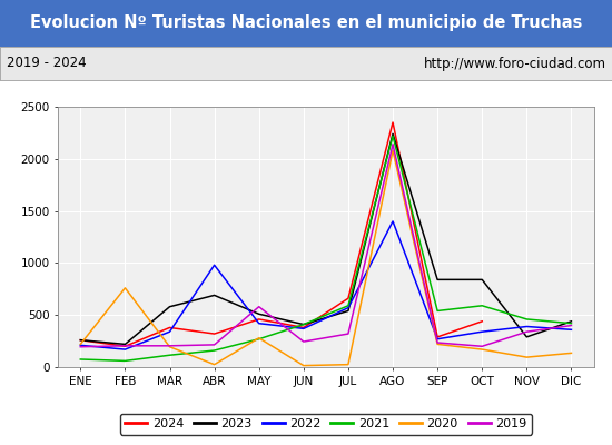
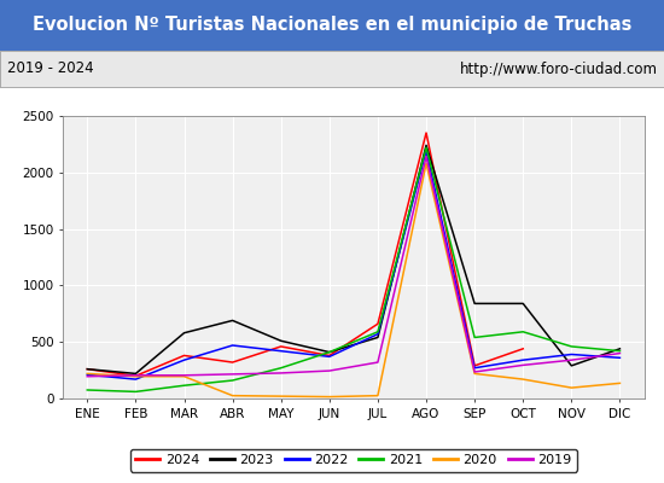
2020/FEB: 760 -> 200
2022/ABR: 980 -> 470
2020/MAY: 280 -> 20
2019/MAY: 580 -> 220
2022/AGO: 1400 -> 2190
2019/OCT: 200 -> 300
